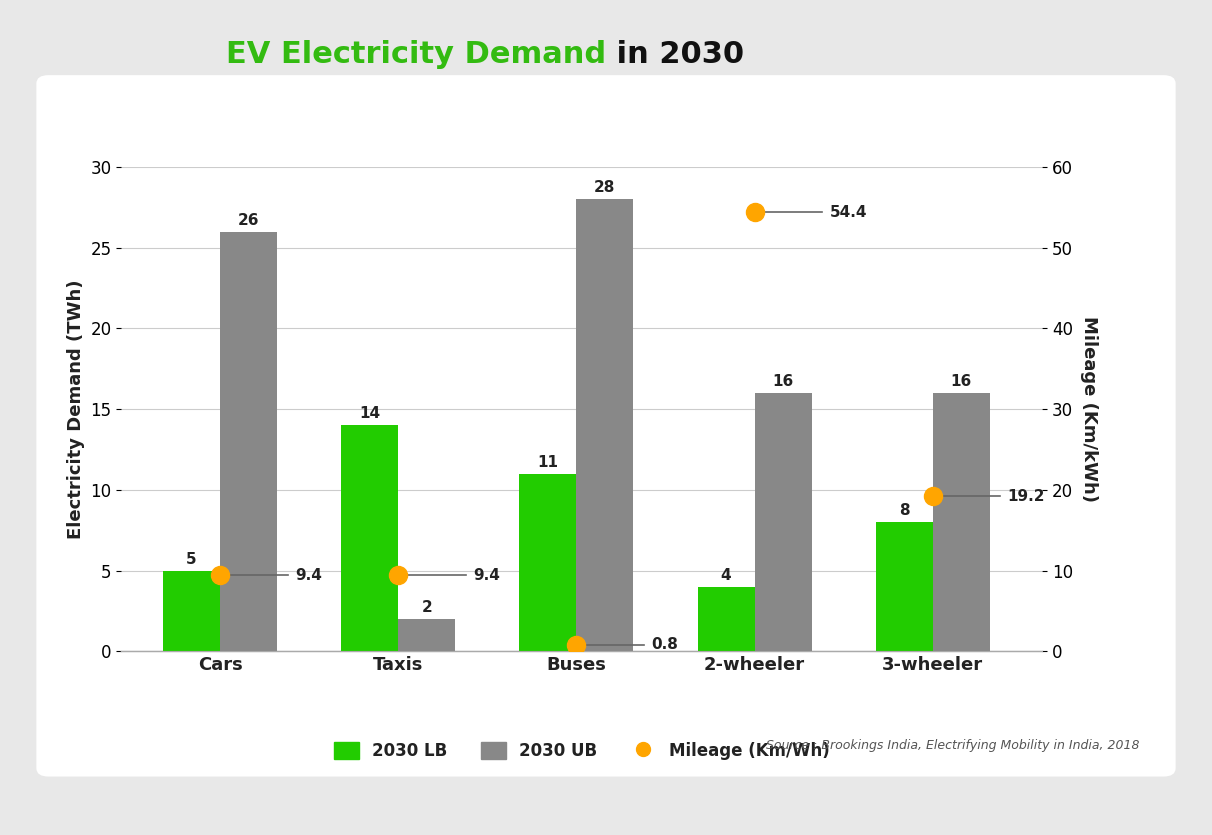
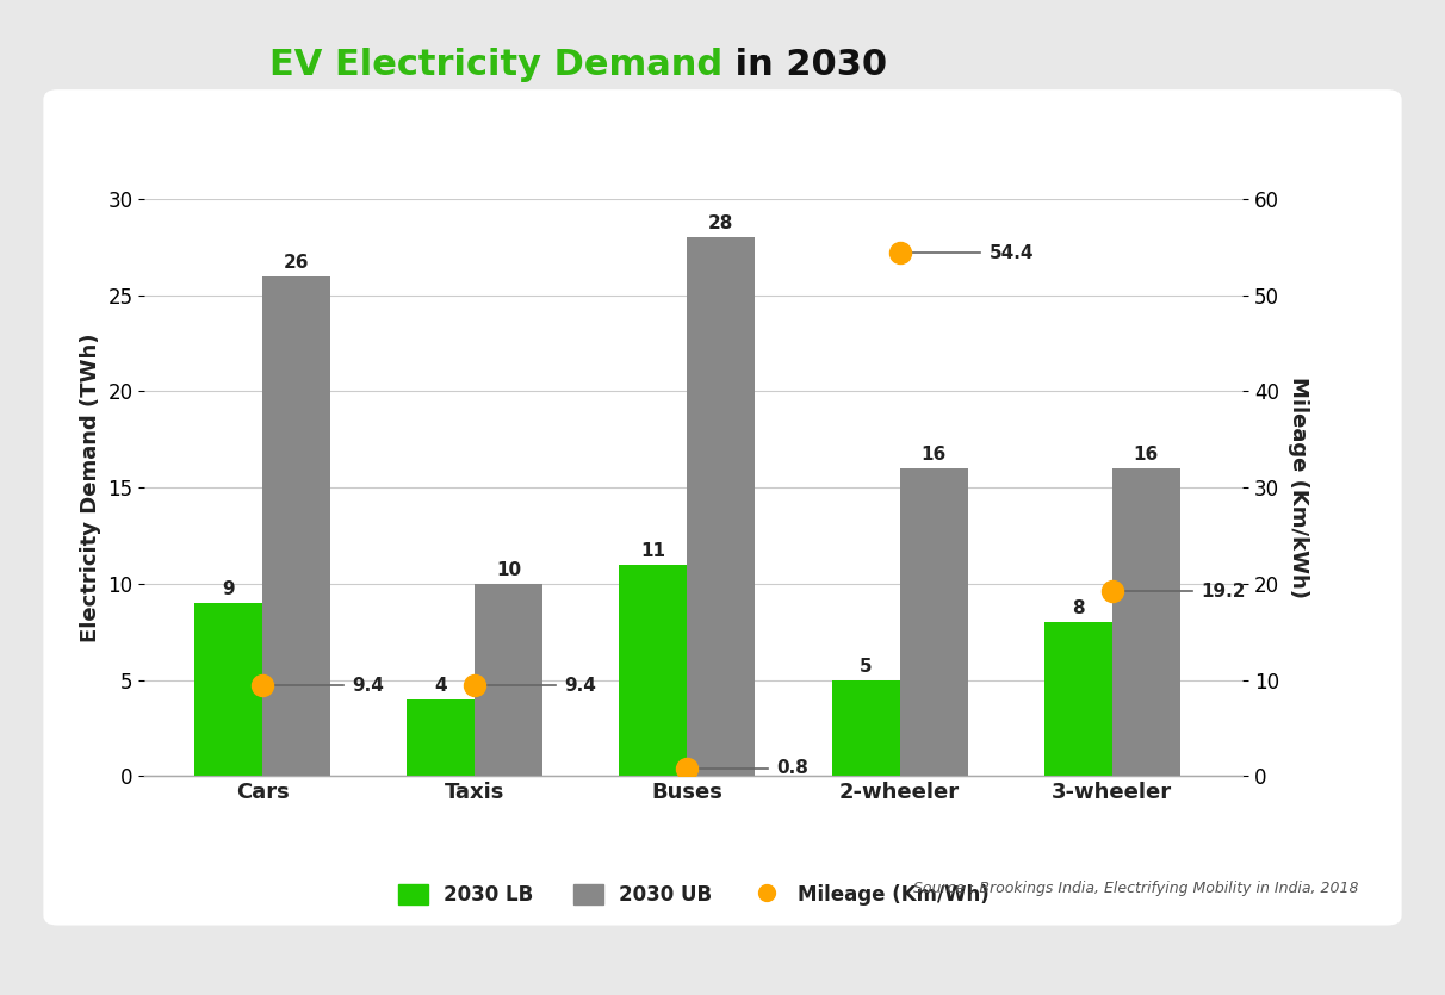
2030 LB/Cars: 5 -> 9
2030 LB/Taxis: 14 -> 4
2030 UB/Taxis: 2 -> 10
2030 LB/2-wheeler: 4 -> 5
